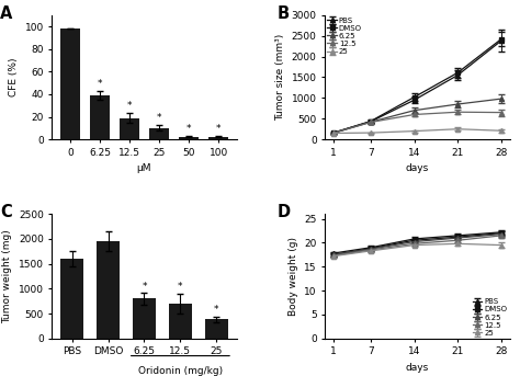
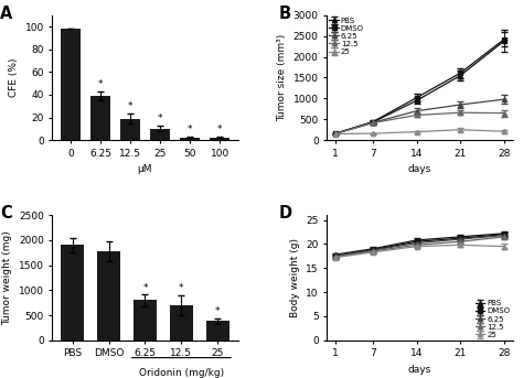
PBS: 1600 -> 1900
DMSO: 1950 -> 1780
